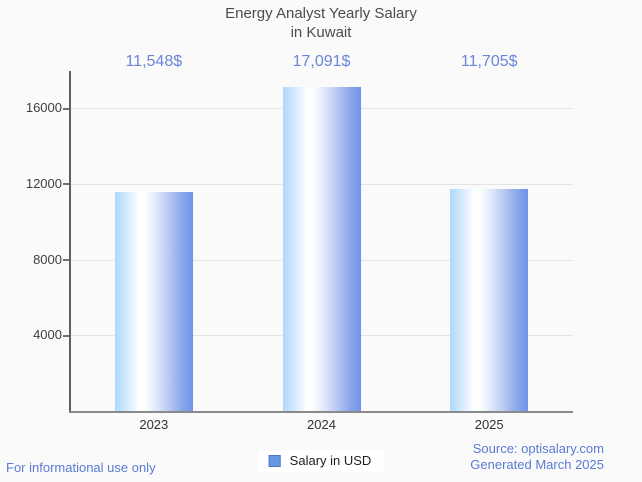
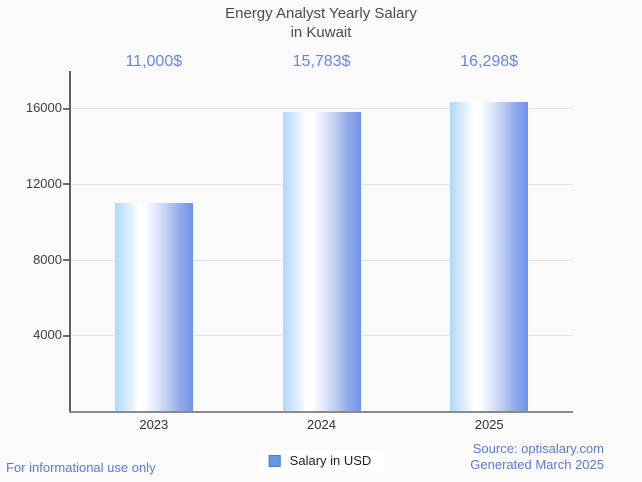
2023: 11,548 -> 11,000
2024: 17,091 -> 15,783
2025: 11,705 -> 16,298
